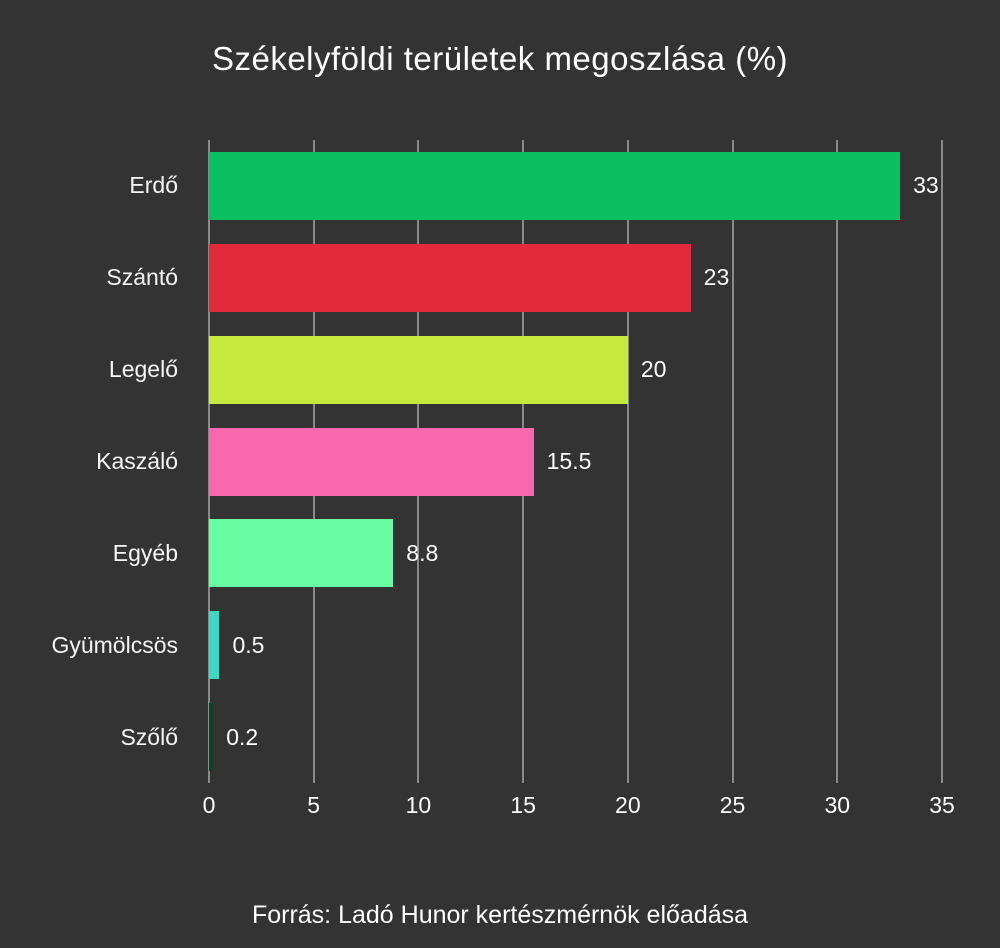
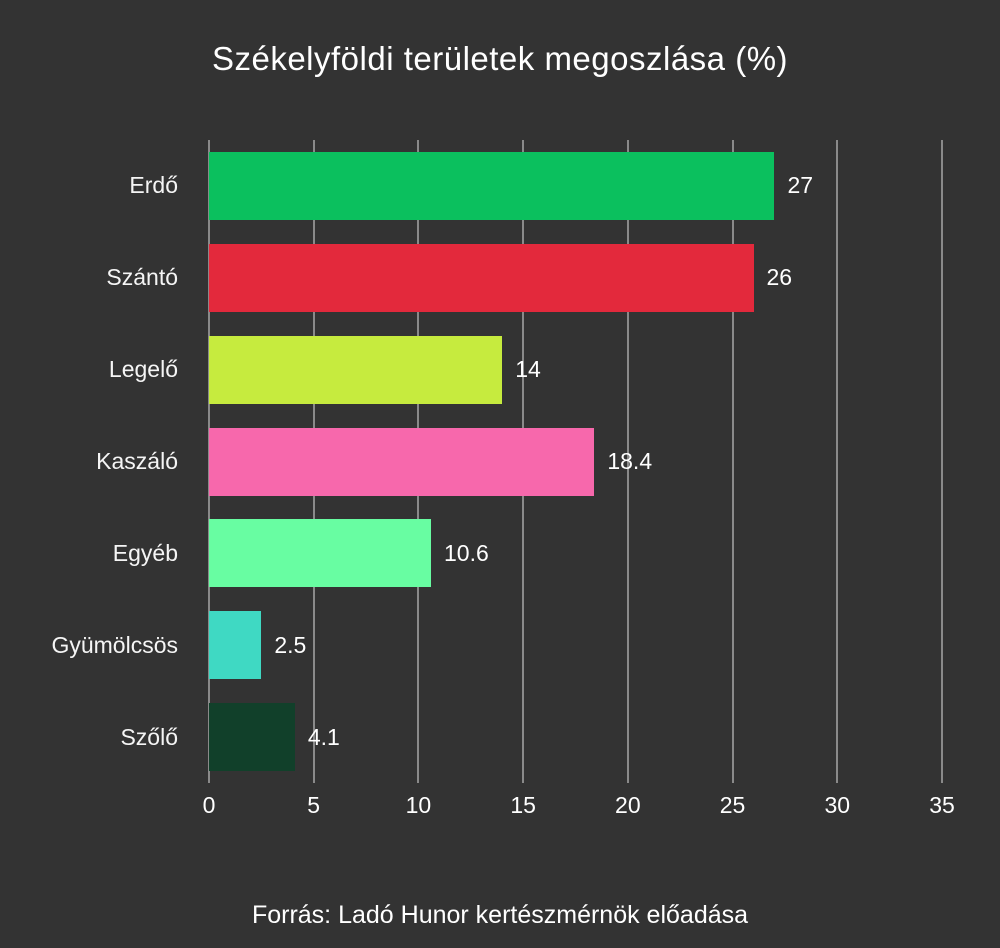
Erdő: 33 -> 27
Szántó: 23 -> 26
Legelő: 20 -> 14
Kaszáló: 15.5 -> 18.4
Egyéb: 8.8 -> 10.6
Gyümölcsös: 0.5 -> 2.5
Szőlő: 0.2 -> 4.1
